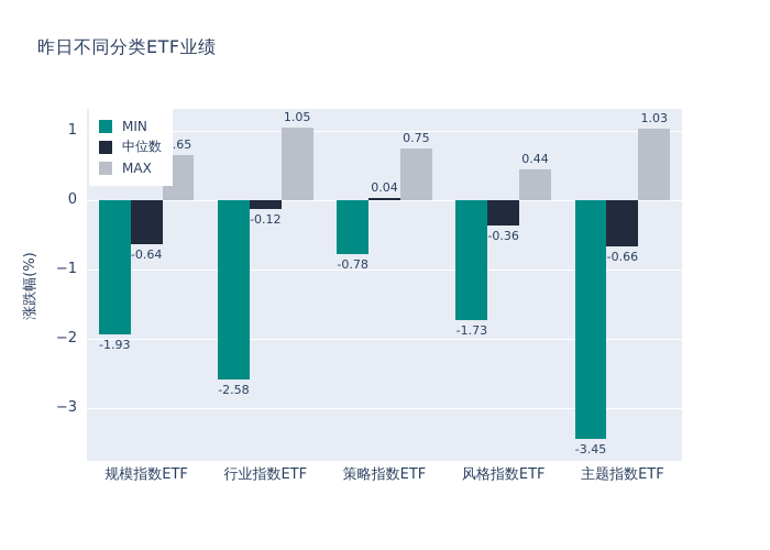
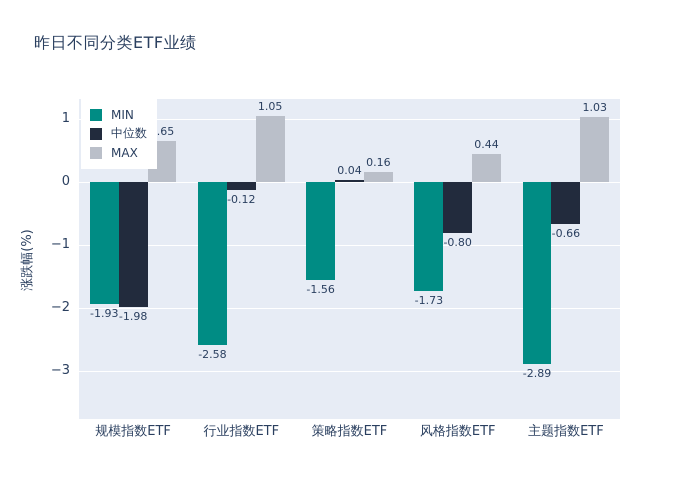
中位数/规模指数ETF: -0.64 -> -1.98
MIN/策略指数ETF: -0.78 -> -1.56
MAX/策略指数ETF: 0.75 -> 0.16
中位数/风格指数ETF: -0.36 -> -0.80
MIN/主题指数ETF: -3.45 -> -2.89
